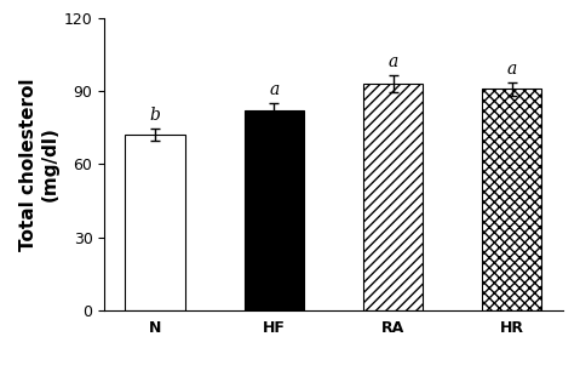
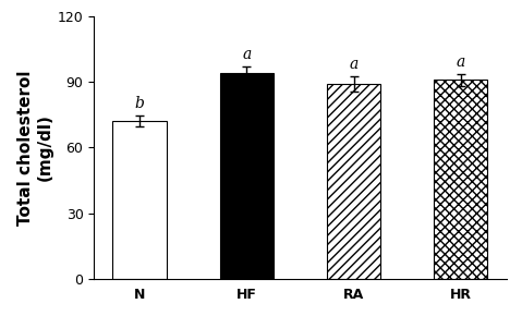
HF: 82 -> 94
RA: 93 -> 89
